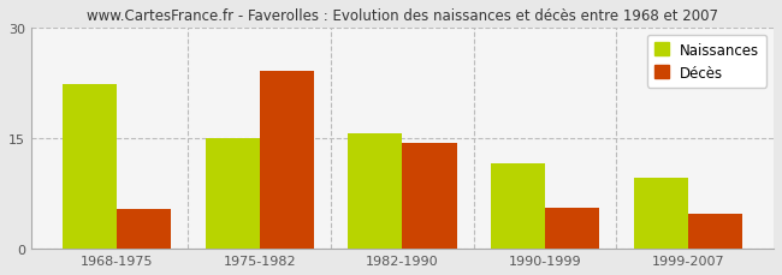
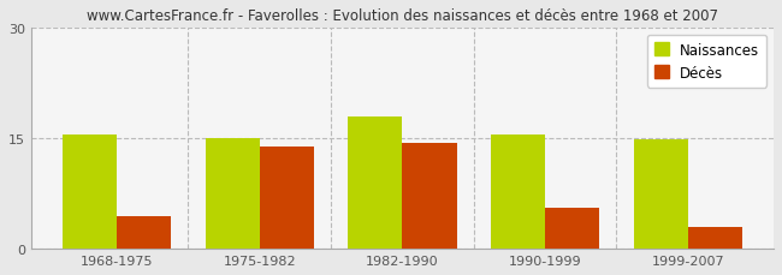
Naissances/1968-1975: 22.4 -> 15.5
Décès/1968-1975: 5.4 -> 4.5
Décès/1975-1982: 24.2 -> 13.8
Naissances/1982-1990: 15.6 -> 18.0
Naissances/1990-1999: 11.6 -> 15.5
Naissances/1999-2007: 9.6 -> 14.8
Décès/1999-2007: 4.8 -> 3.0
